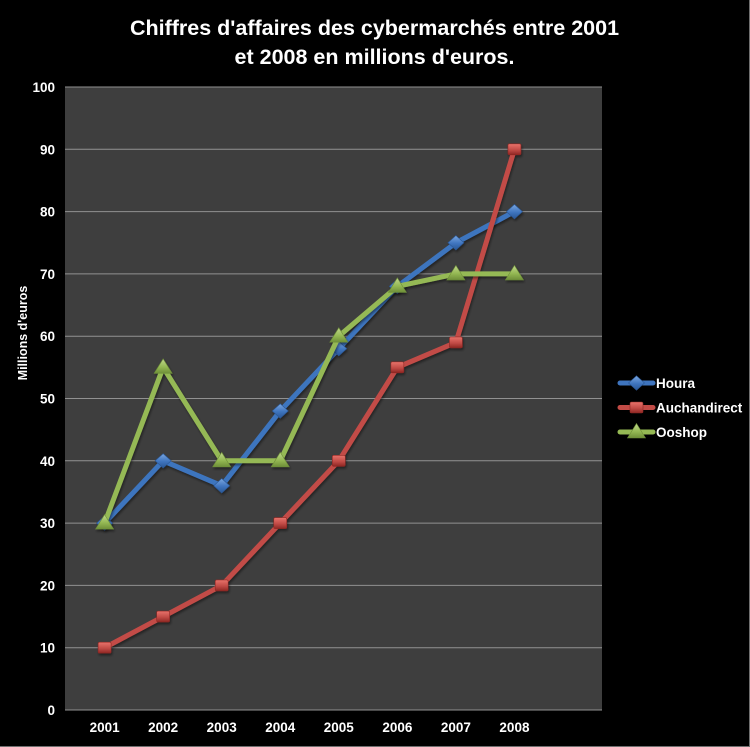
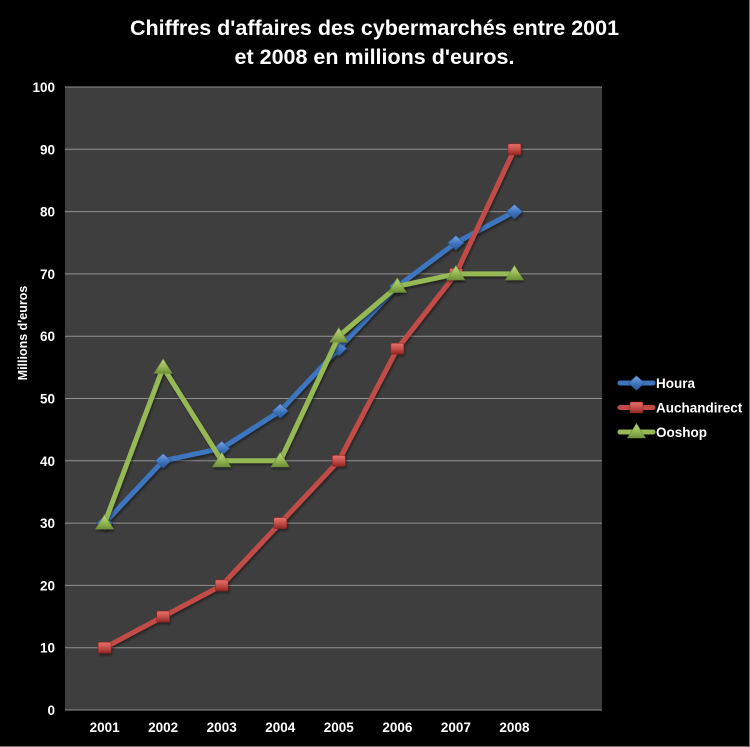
Houra/2003: 36 -> 42
Auchandirect/2006: 55 -> 58
Auchandirect/2007: 59 -> 70
